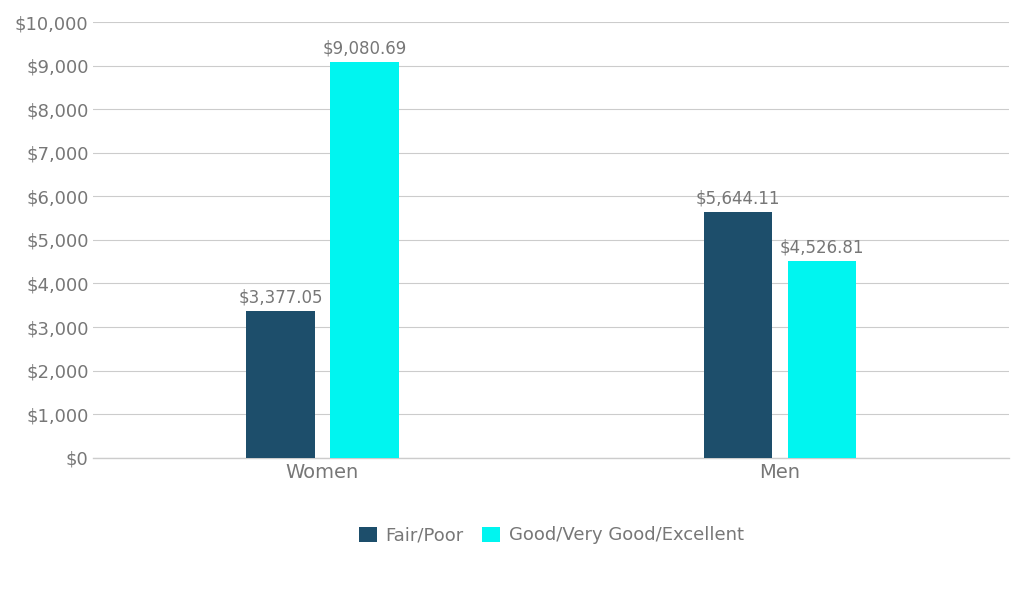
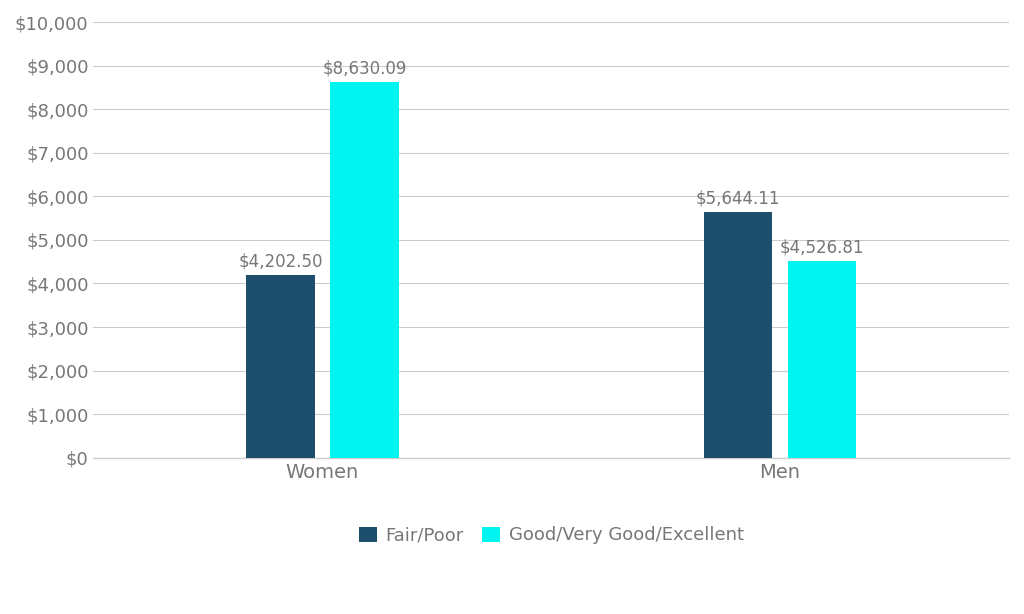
Fair/Poor/Women: $3,377.05 -> $4,202.50
Good/Very Good/Excellent/Women: $9,080.69 -> $8,630.09
